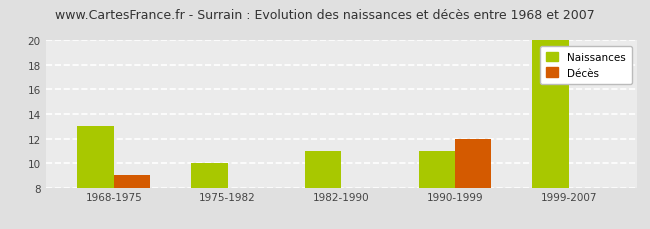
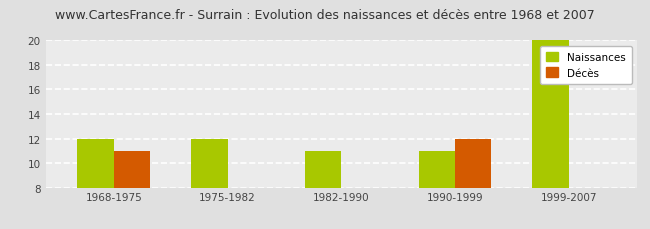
Naissances/1968-1975: 13 -> 12
Décès/1968-1975: 9 -> 11
Naissances/1975-1982: 10 -> 12
